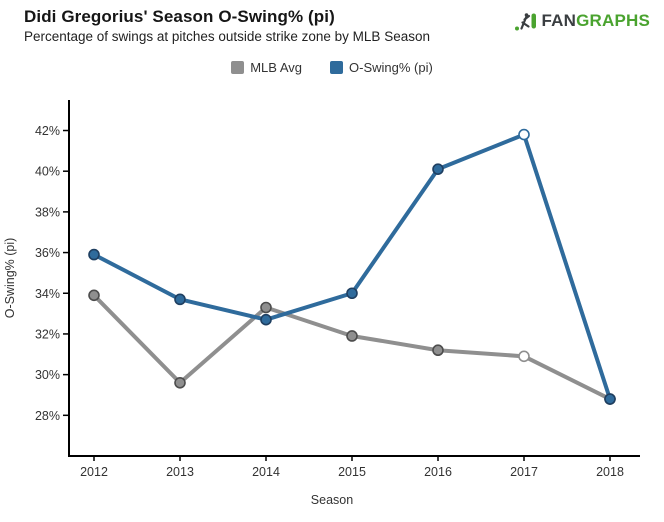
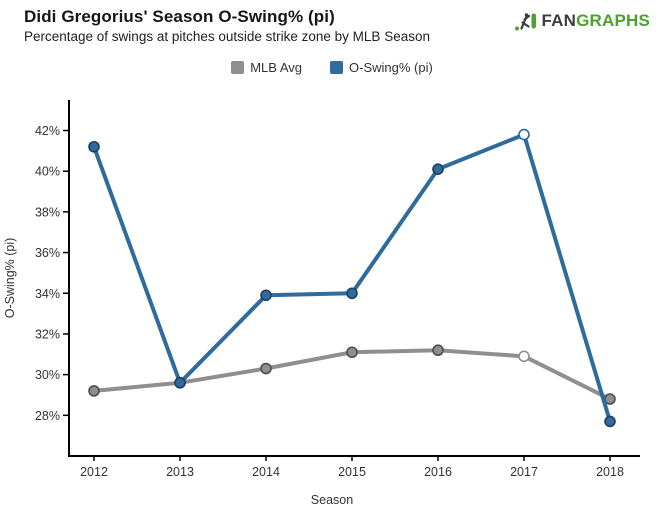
MLB Avg/2012: 33.9% -> 29.2%
O-Swing% (pi)/2012: 35.9% -> 41.2%
O-Swing% (pi)/2013: 33.7% -> 29.6%
MLB Avg/2014: 33.3% -> 30.3%
O-Swing% (pi)/2014: 32.7% -> 33.9%
MLB Avg/2015: 31.9% -> 31.1%
O-Swing% (pi)/2018: 28.8% -> 27.7%
